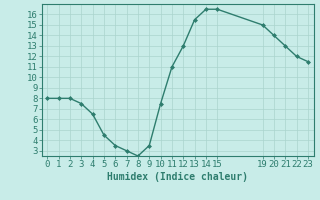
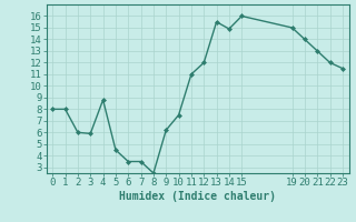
2: 8.0 -> 6.0
3: 7.5 -> 5.9
4: 6.5 -> 8.8
7: 3.0 -> 3.5
9: 3.5 -> 6.2
12: 13.0 -> 12.0
14: 16.5 -> 14.9
15: 16.5 -> 16.0
